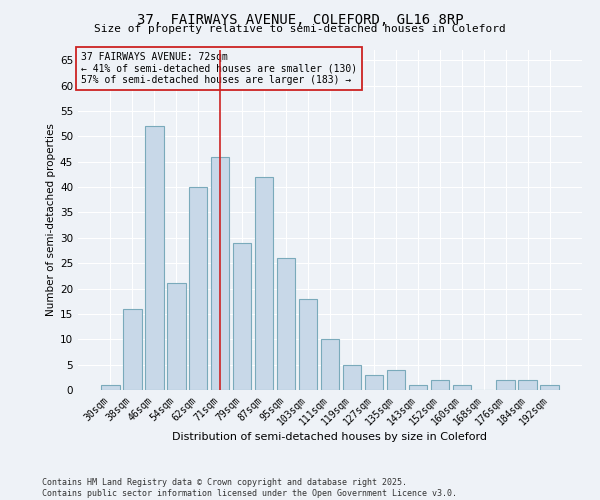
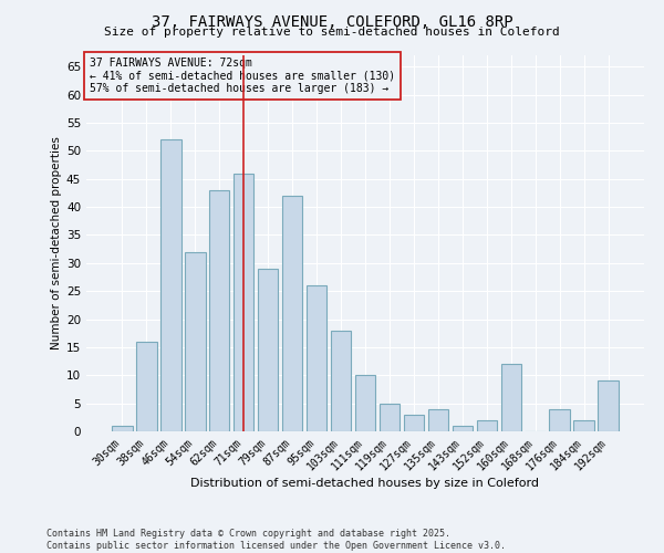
54sqm: 21 -> 32
62sqm: 40 -> 43
160sqm: 1 -> 12
176sqm: 2 -> 4
192sqm: 1 -> 9
